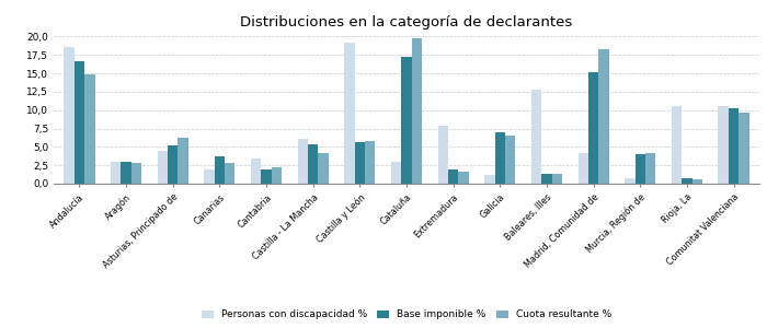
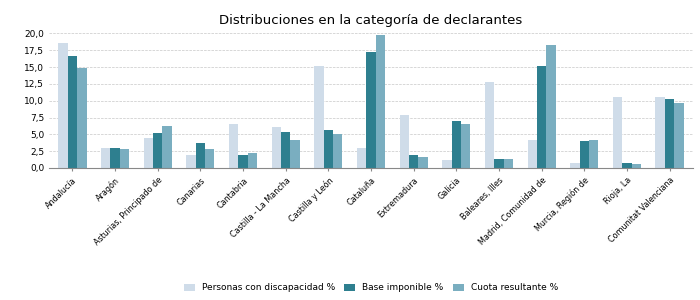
Personas con discapacidad %/Cantabria: 3,4 -> 6,5
Personas con discapacidad %/Castilla y León: 19,2 -> 15,1
Cuota resultante %/Castilla y León: 5,8 -> 5,0
